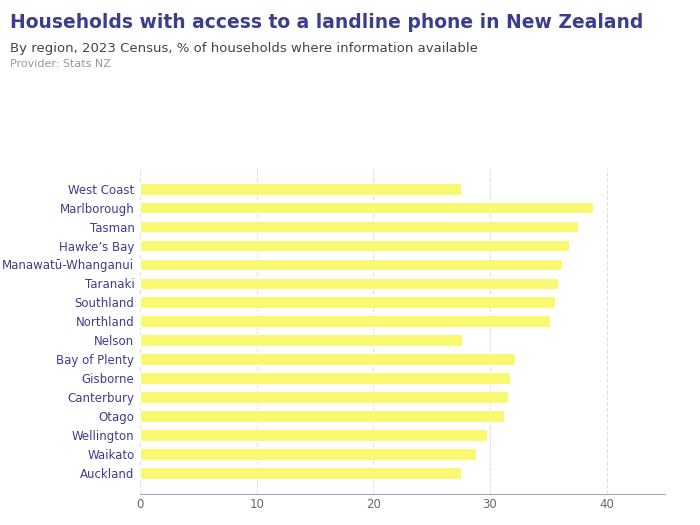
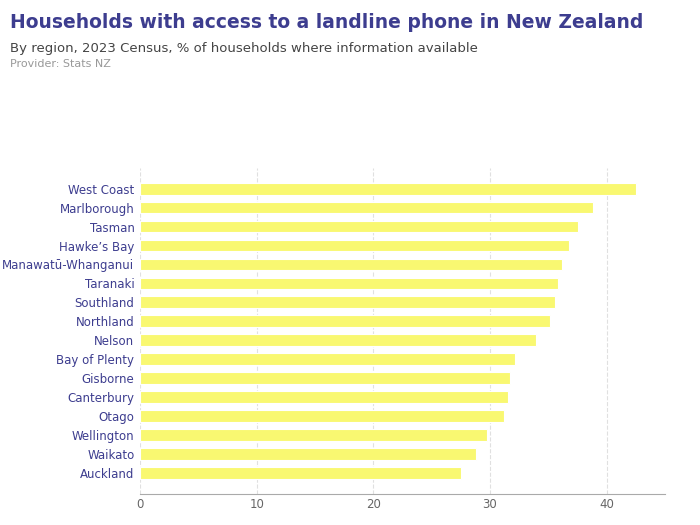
West Coast: 27.5 -> 42.5
Nelson: 27.6 -> 33.9
